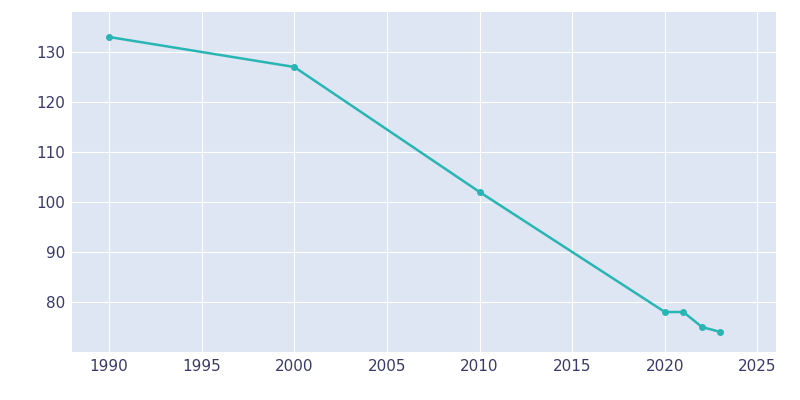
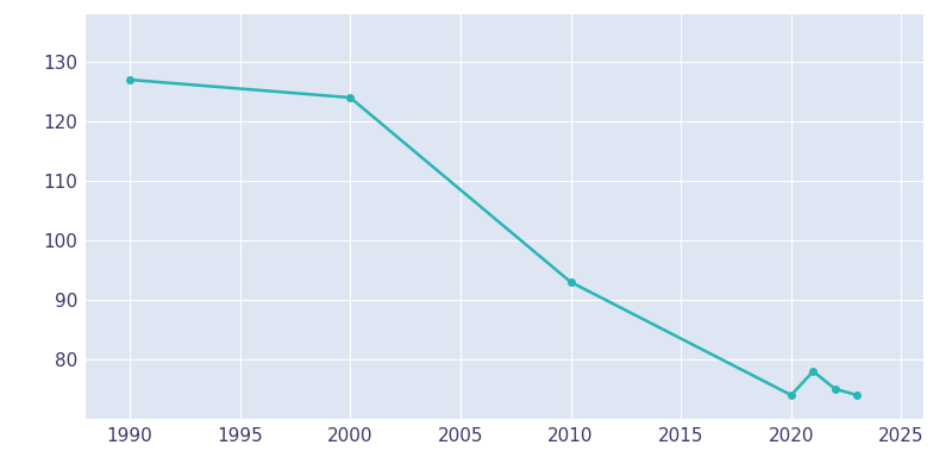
1990: 133 -> 127
2000: 127 -> 124
2010: 102 -> 93
2020: 78 -> 74
